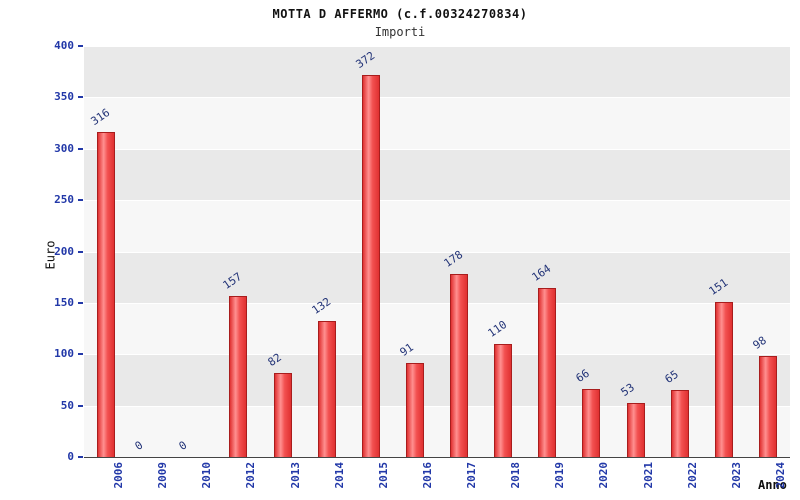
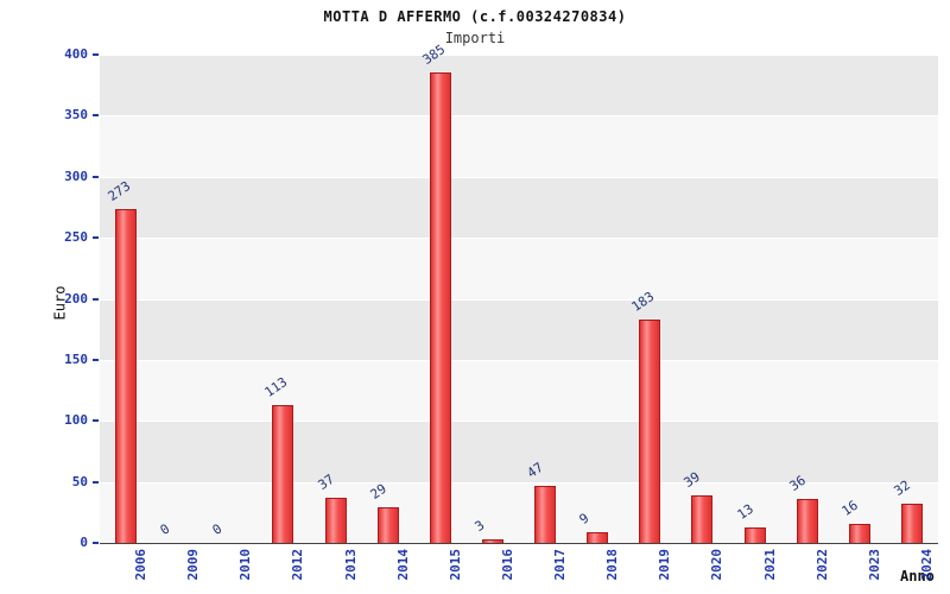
2006: 316 -> 273
2012: 157 -> 113
2013: 82 -> 37
2014: 132 -> 29
2015: 372 -> 385
2016: 91 -> 3
2017: 178 -> 47
2018: 110 -> 9
2019: 164 -> 183
2020: 66 -> 39
2021: 53 -> 13
2022: 65 -> 36
2023: 151 -> 16
2024: 98 -> 32
